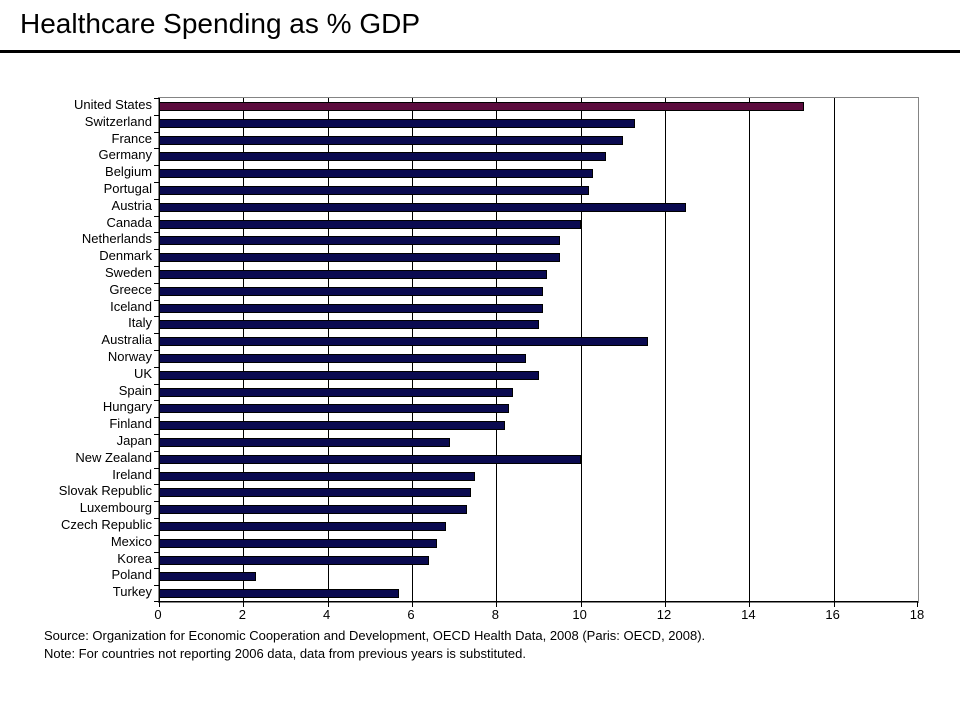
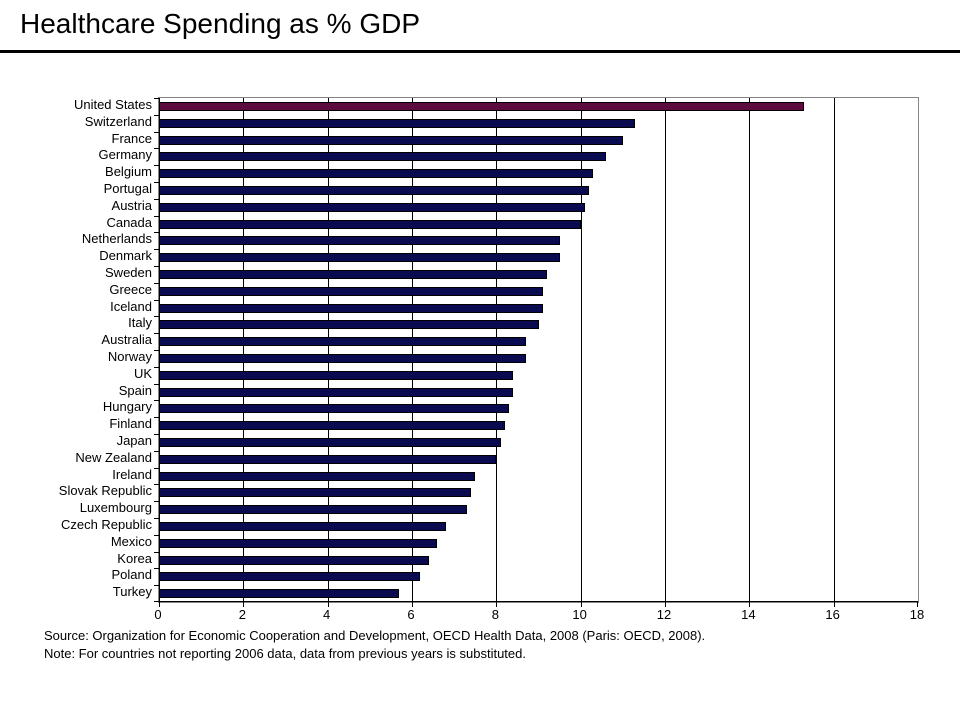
Austria: 12.5 -> 10.1
Australia: 11.6 -> 8.7
UK: 9.0 -> 8.4
Japan: 6.9 -> 8.1
New Zealand: 10.0 -> 8.0
Poland: 2.3 -> 6.2
